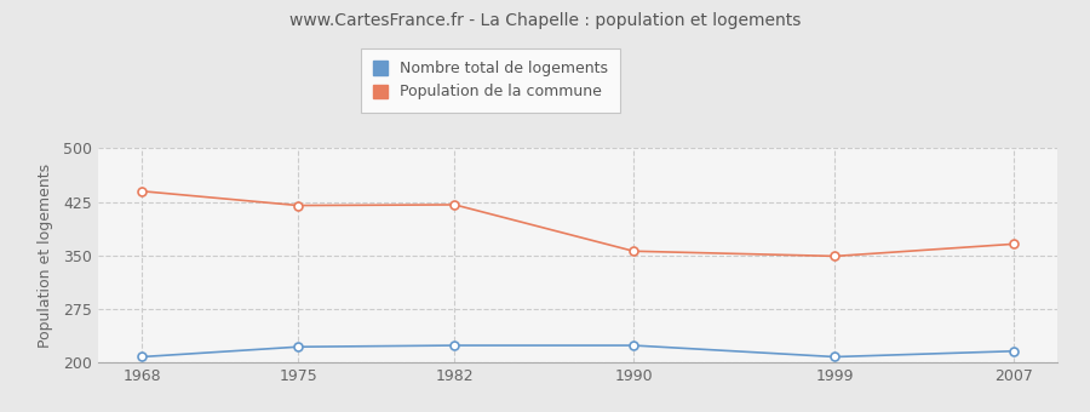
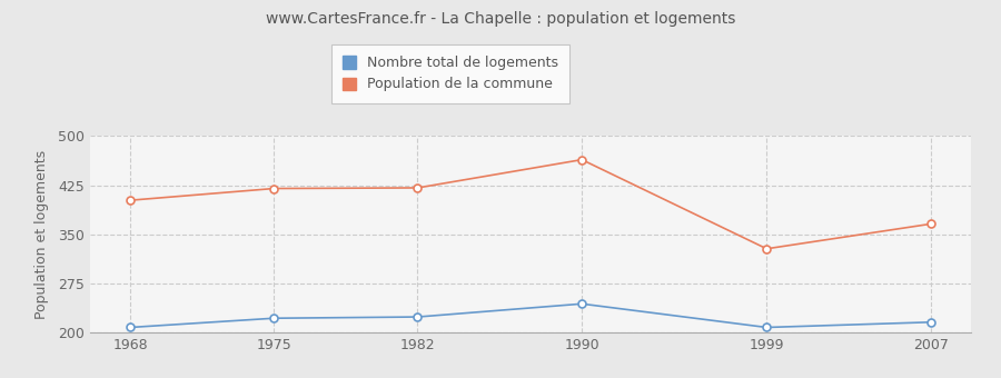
Population de la commune/1968: 440 -> 402
Population de la commune/1990: 356 -> 464
Nombre total de logements/1990: 224 -> 244
Population de la commune/1999: 349 -> 328
